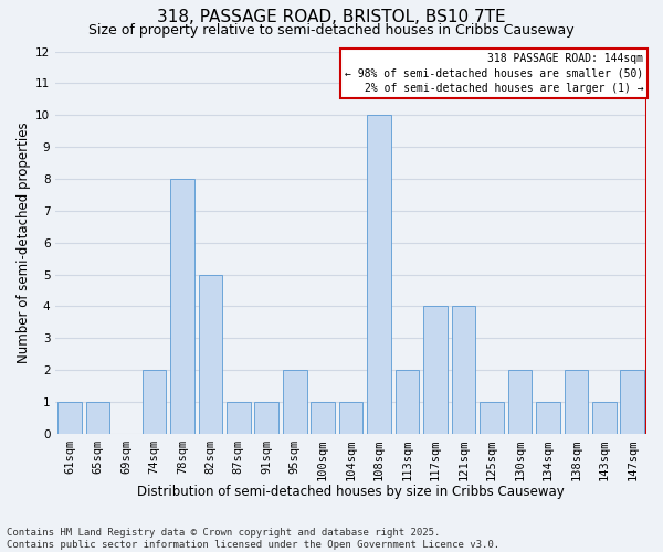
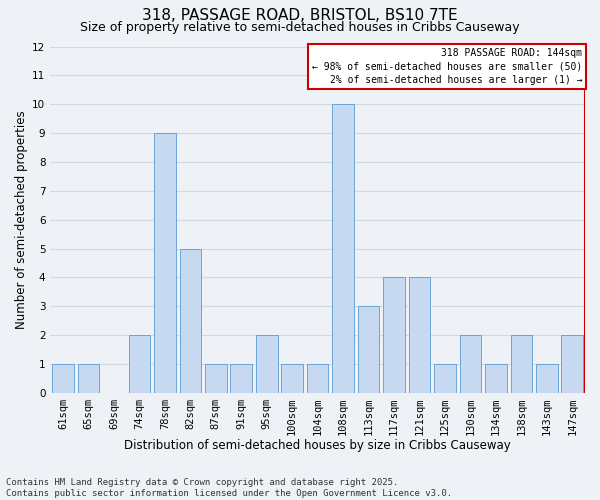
78sqm: 8 -> 9
113sqm: 2 -> 3
